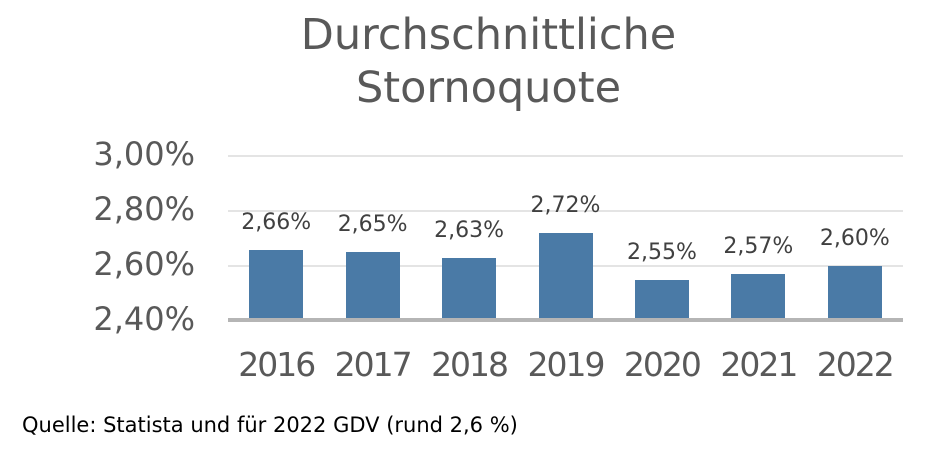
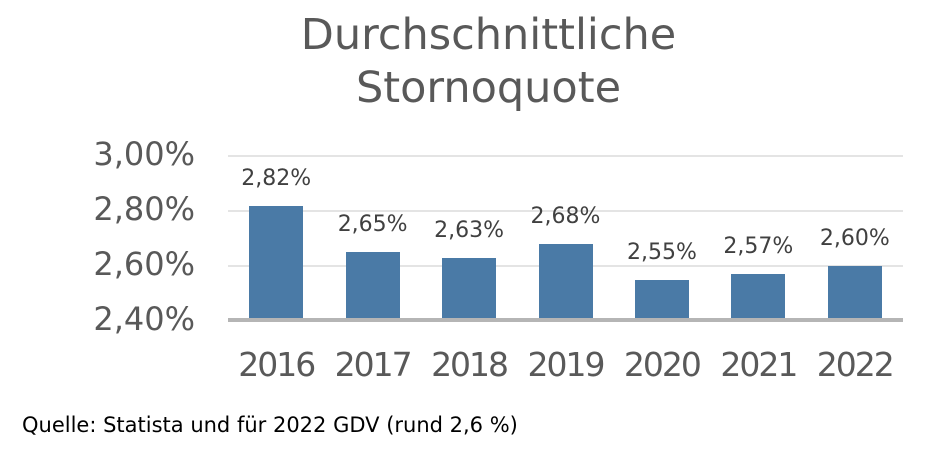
2016: 2,66% -> 2,82%
2019: 2,72% -> 2,68%
